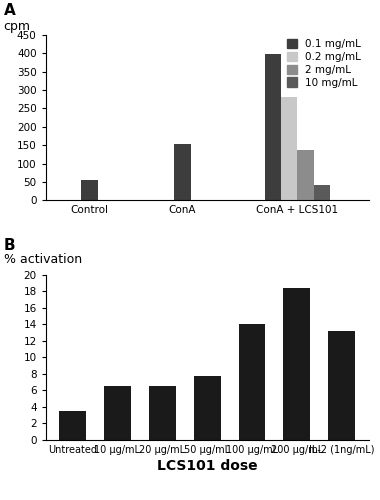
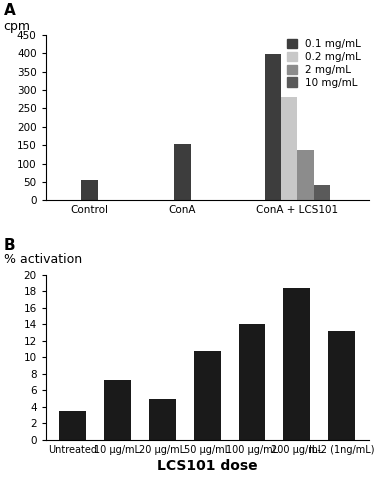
10 μg/mL: 6.5 -> 7.2
20 μg/mL: 6.5 -> 5.0
50 μg/mL: 7.7 -> 10.8
